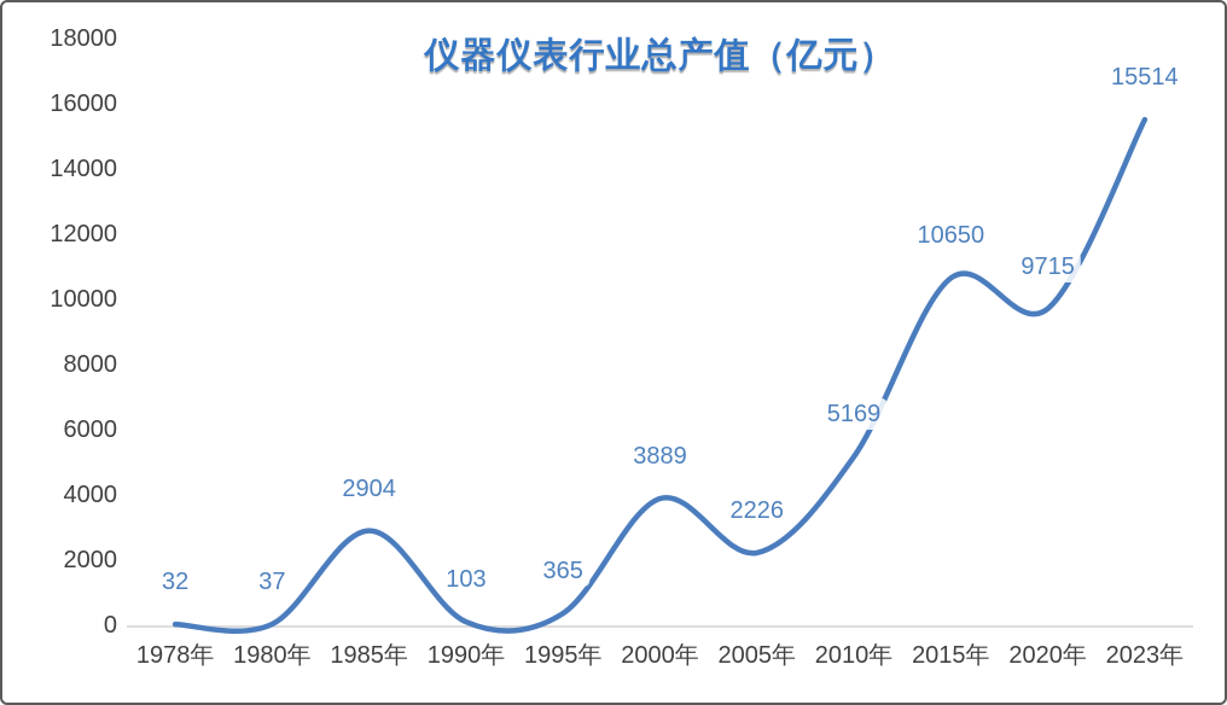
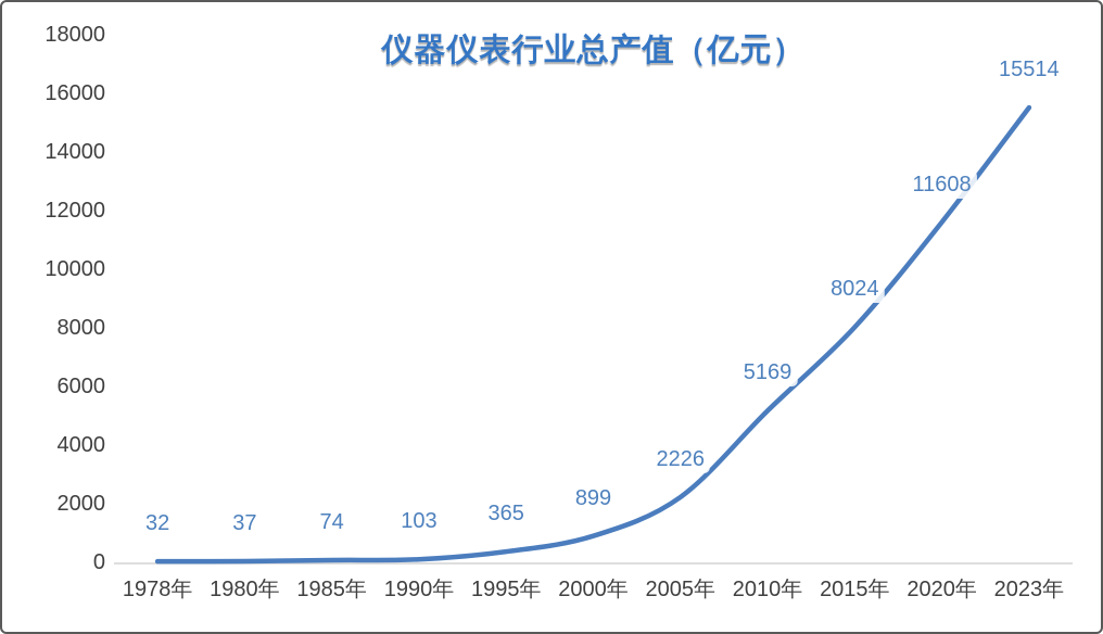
1985年: 2904 -> 74
2000年: 3889 -> 899
2015年: 10650 -> 8024
2020年: 9715 -> 11608
